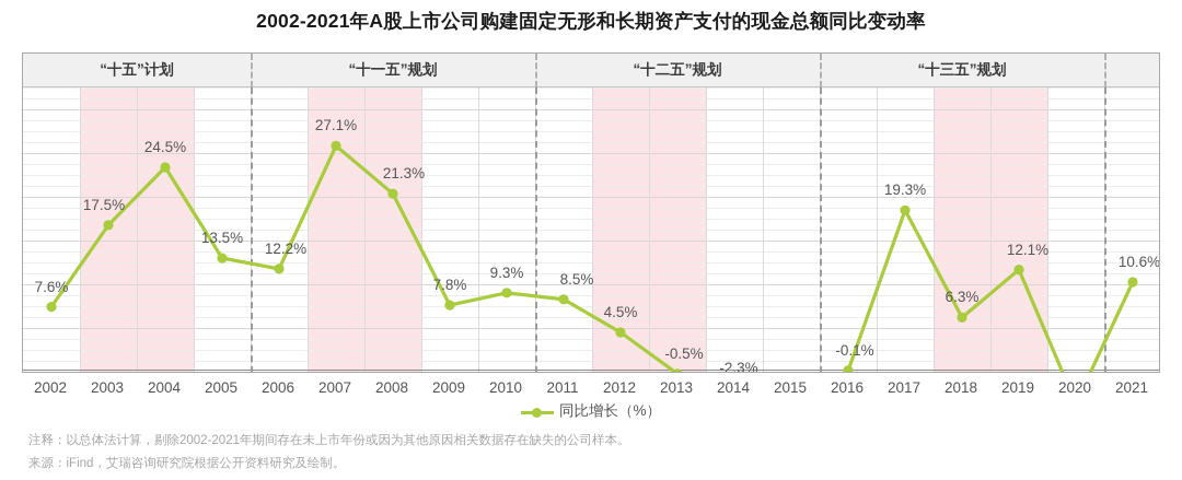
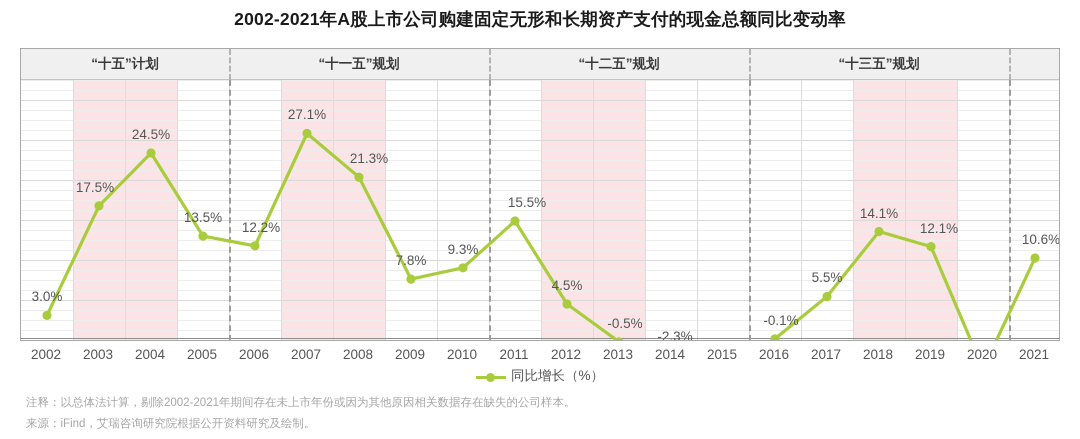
2002: 7.6% -> 3.0%
2011: 8.5% -> 15.5%
2017: 19.3% -> 5.5%
2018: 6.3% -> 14.1%
